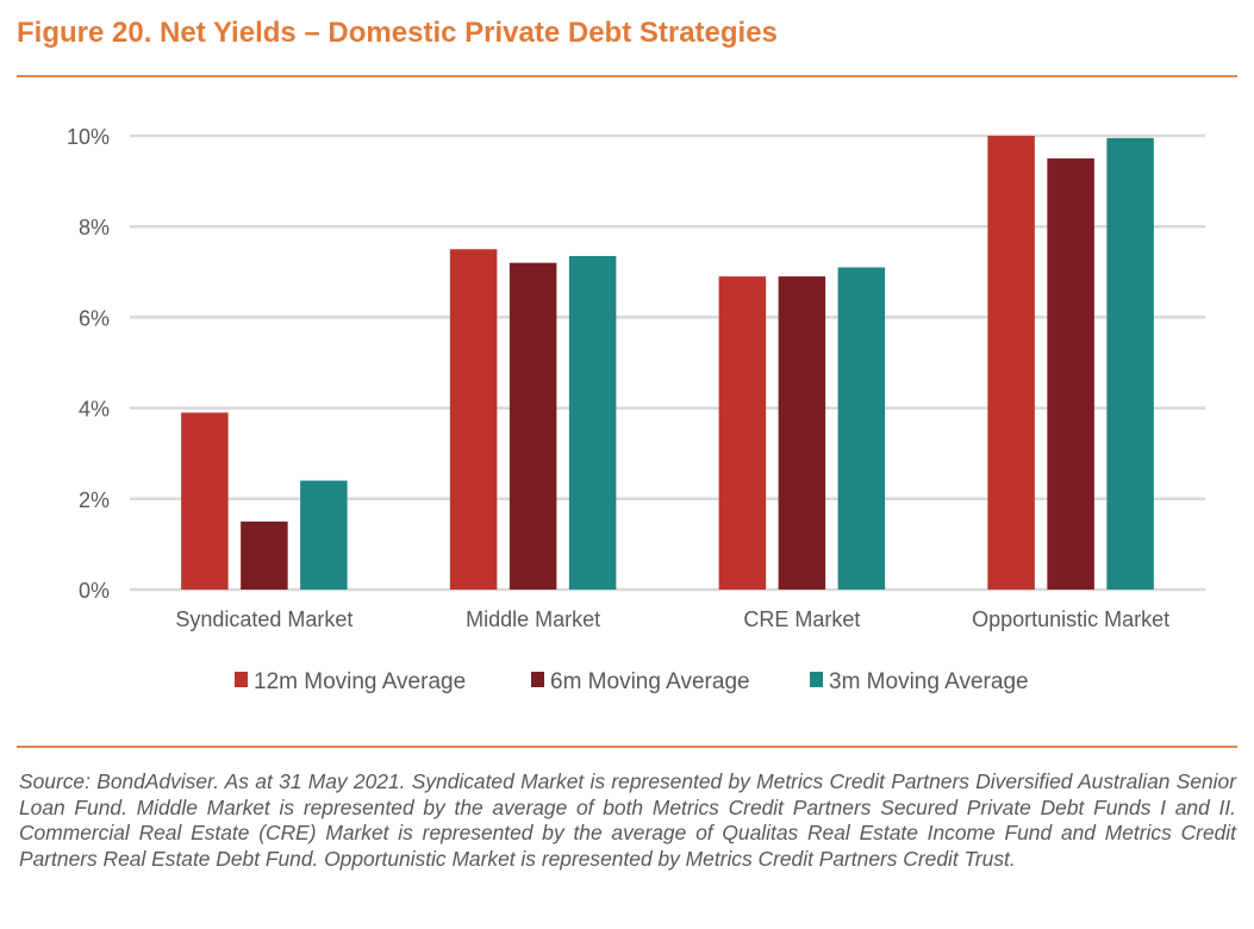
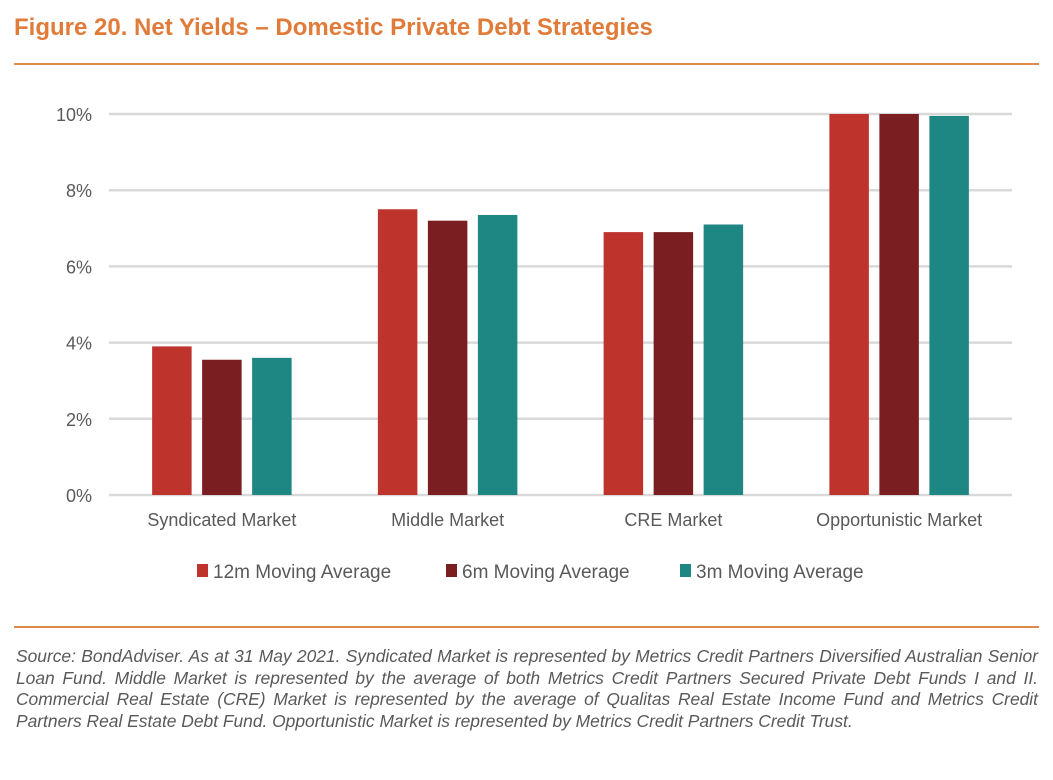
6m Moving Average/Syndicated Market: 1.5% -> 3.5%
3m Moving Average/Syndicated Market: 2.4% -> 3.6%
6m Moving Average/Opportunistic Market: 9.5% -> 10.0%
